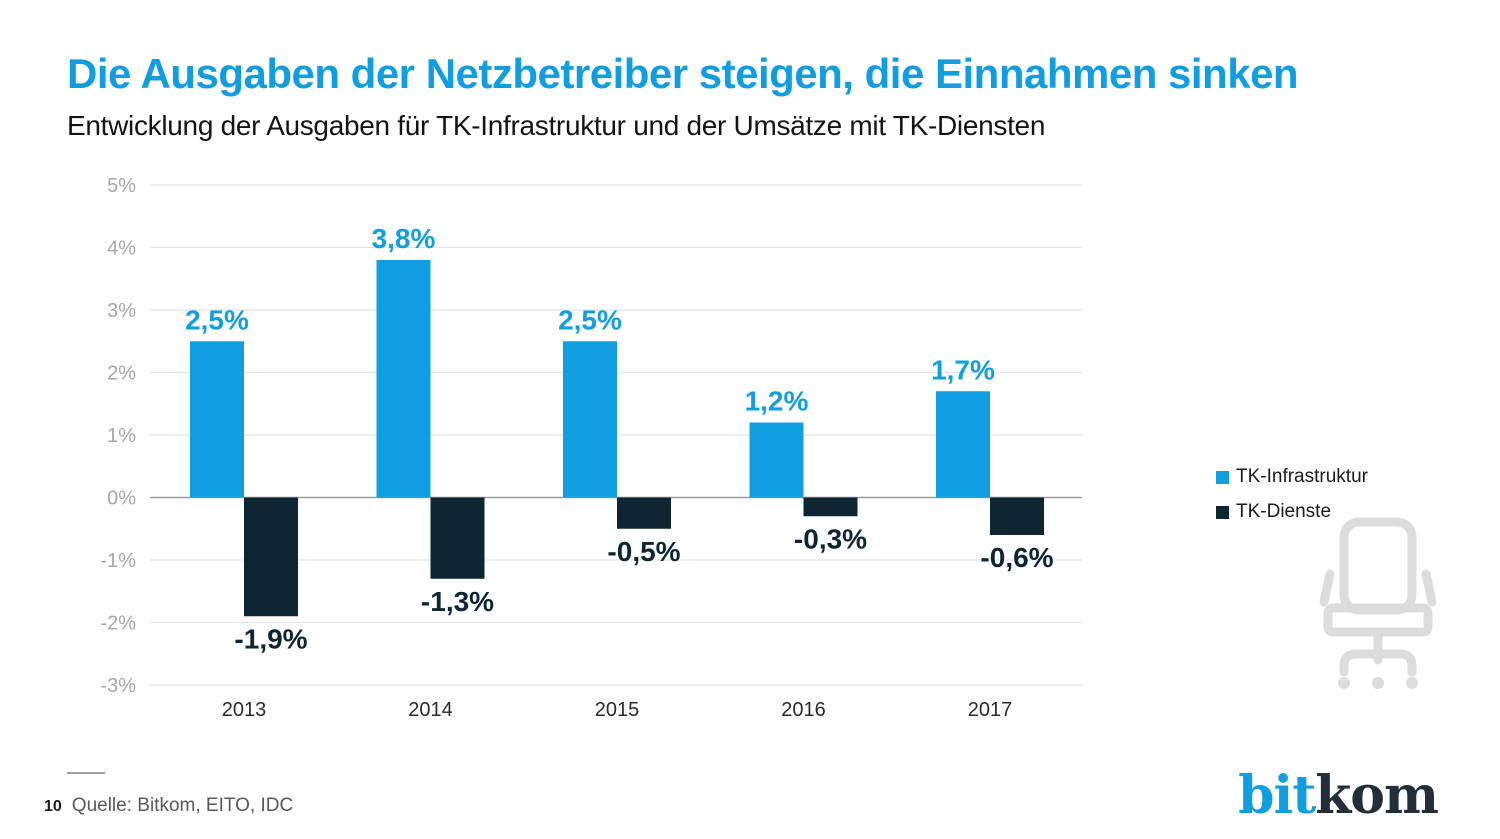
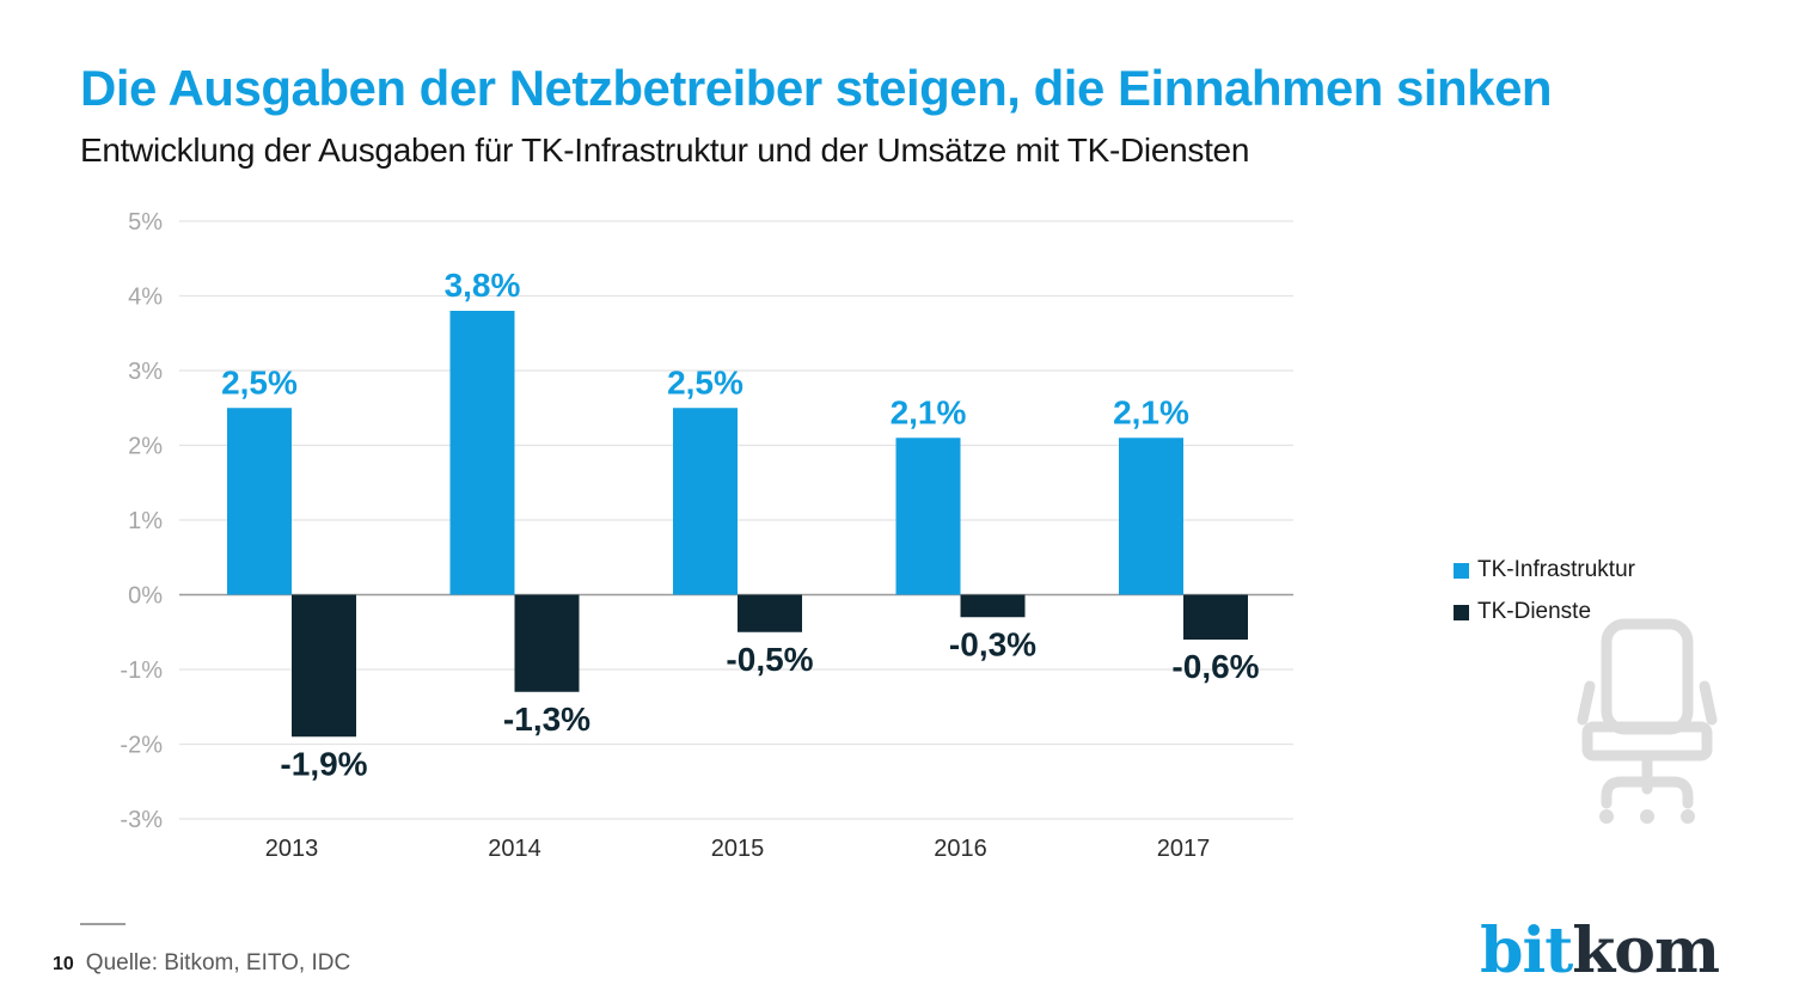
TK-Infrastruktur/2016: 1,2% -> 2,1%
TK-Infrastruktur/2017: 1,7% -> 2,1%
